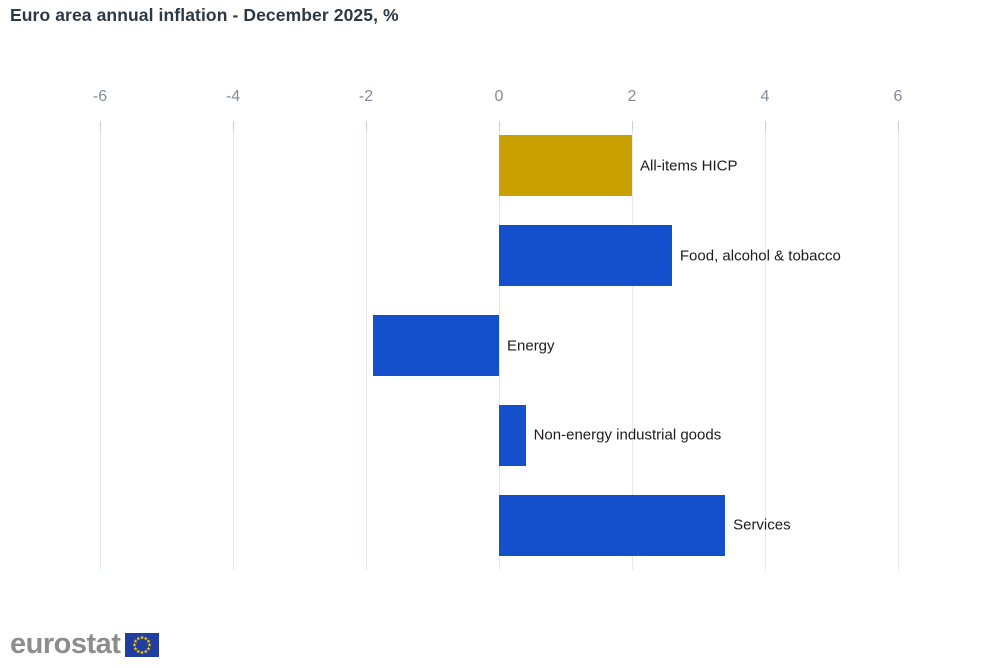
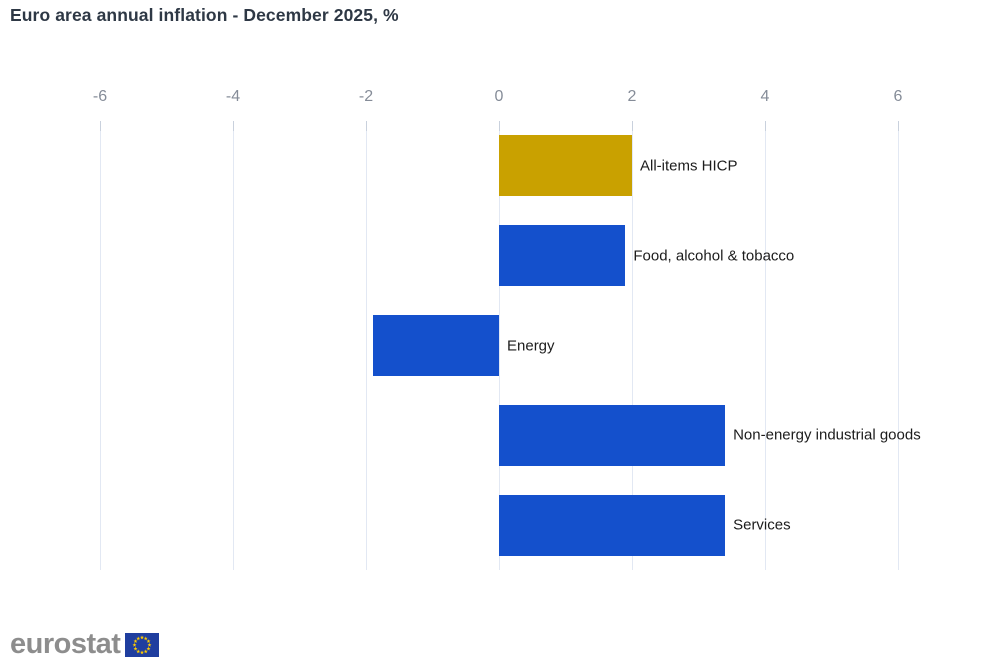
Food, alcohol & tobacco: 2.6 -> 1.9
Non-energy industrial goods: 0.4 -> 3.4
